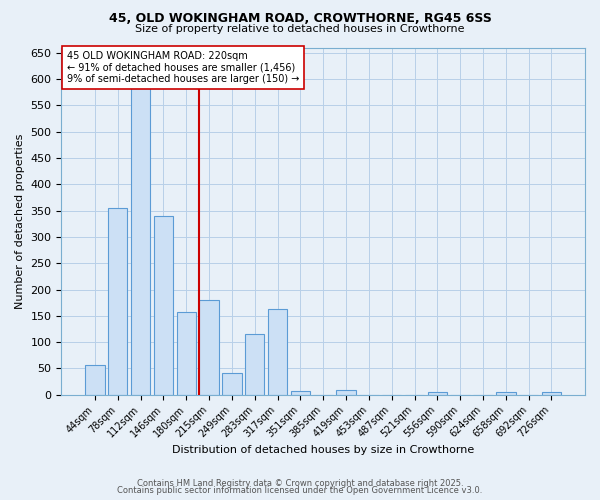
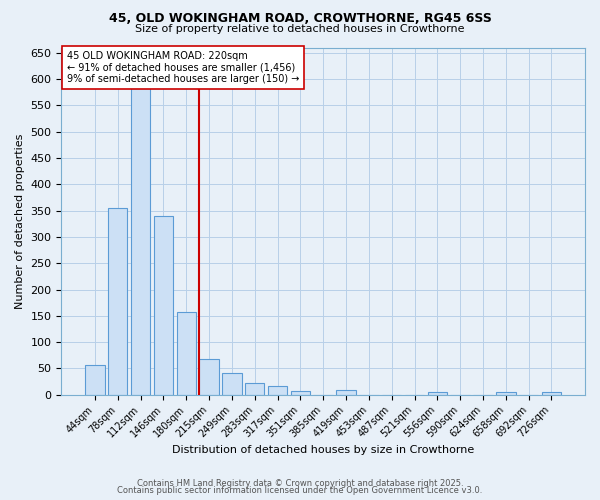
215sqm: 180 -> 68
283sqm: 116 -> 22
317sqm: 164 -> 16
